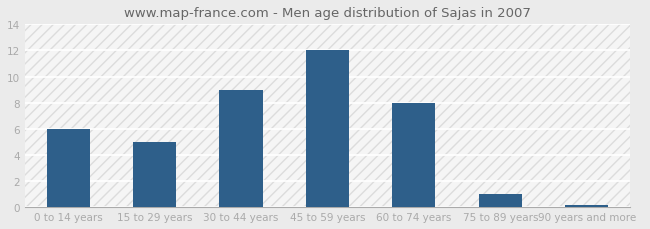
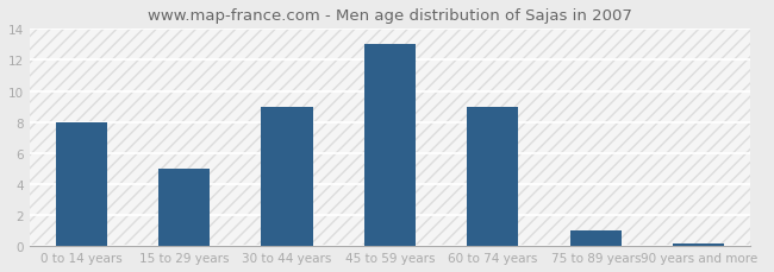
0 to 14 years: 6.0 -> 8.0
45 to 59 years: 12.0 -> 13.0
60 to 74 years: 8.0 -> 9.0
